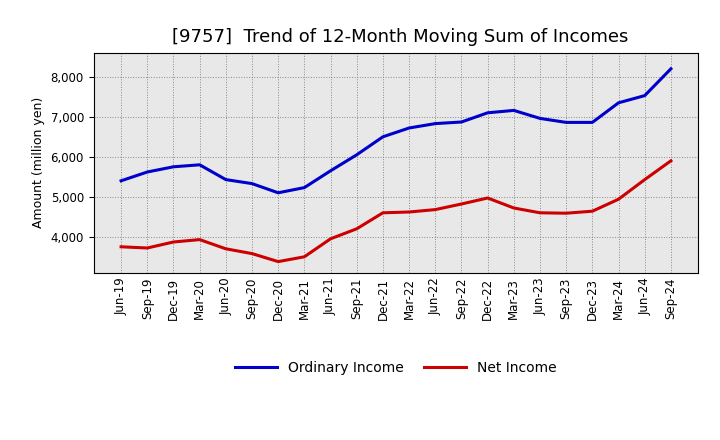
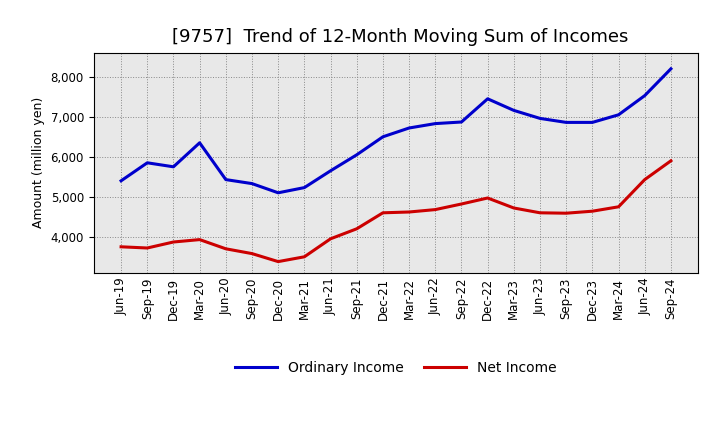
Ordinary Income/Sep-19: 5,620 -> 5,850
Ordinary Income/Mar-20: 5,800 -> 6,350
Ordinary Income/Dec-22: 7,100 -> 7,450
Ordinary Income/Mar-24: 7,350 -> 7,050
Net Income/Mar-24: 4,940 -> 4,750
